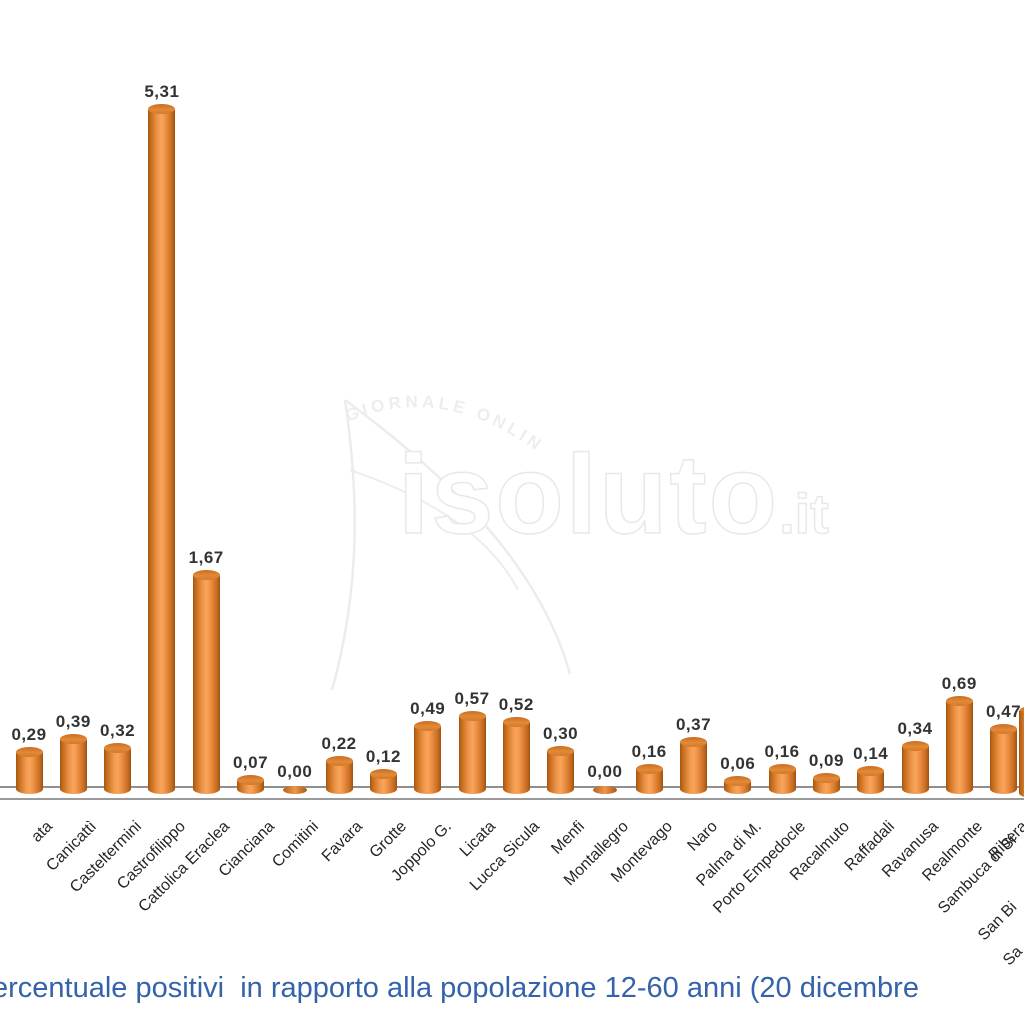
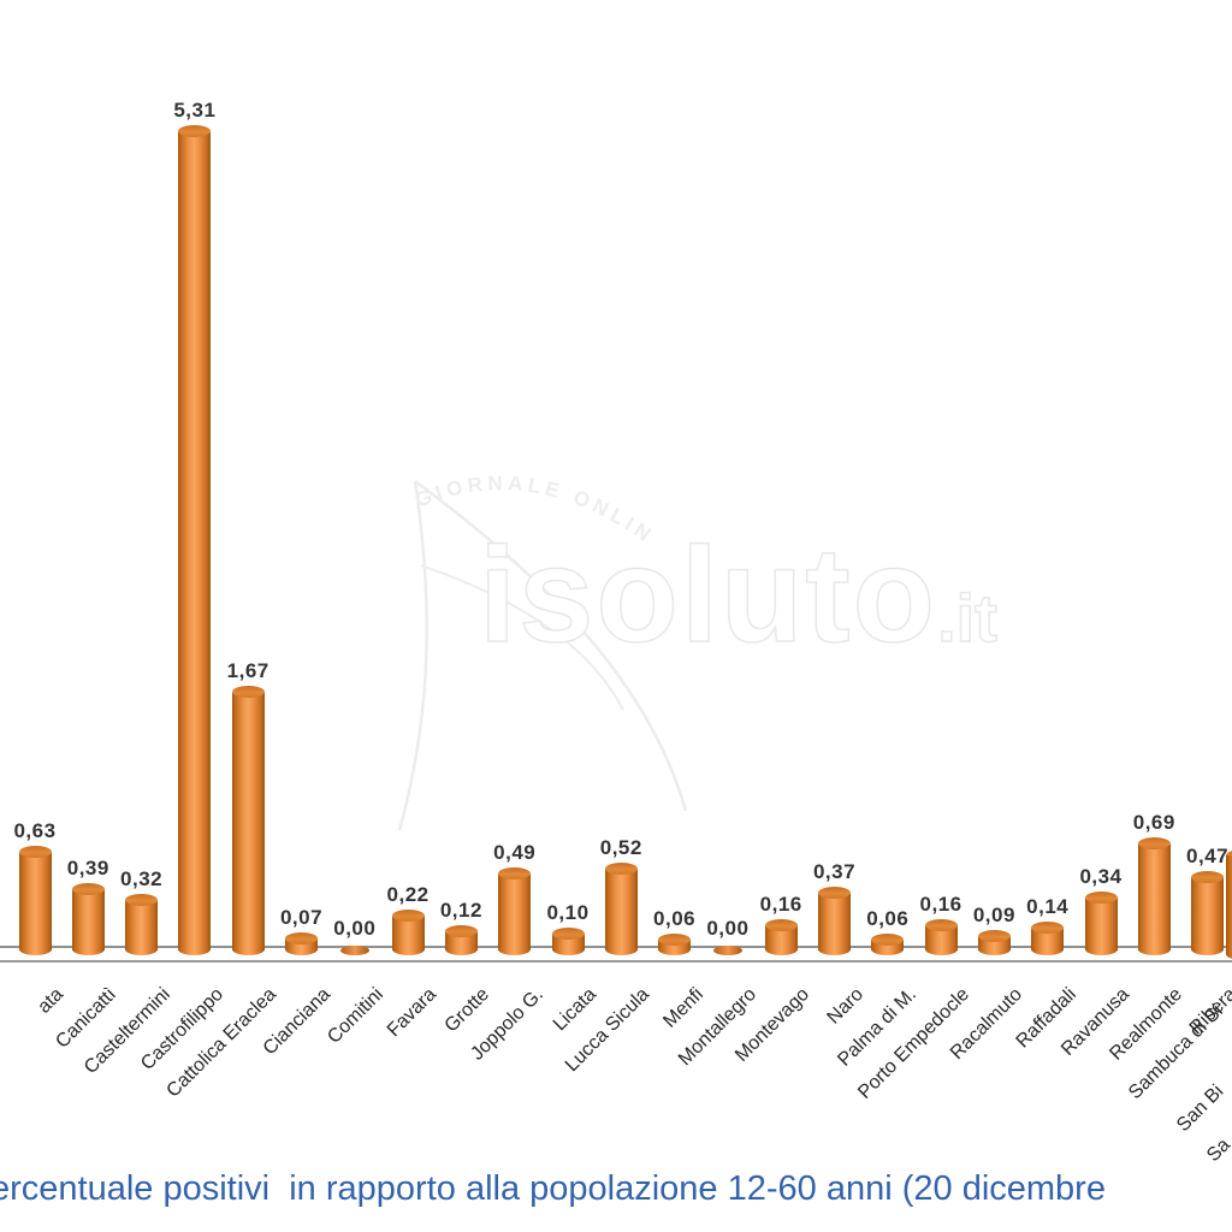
ata: 0,29 -> 0,63
Licata: 0,57 -> 0,10
Menfi: 0,30 -> 0,06
